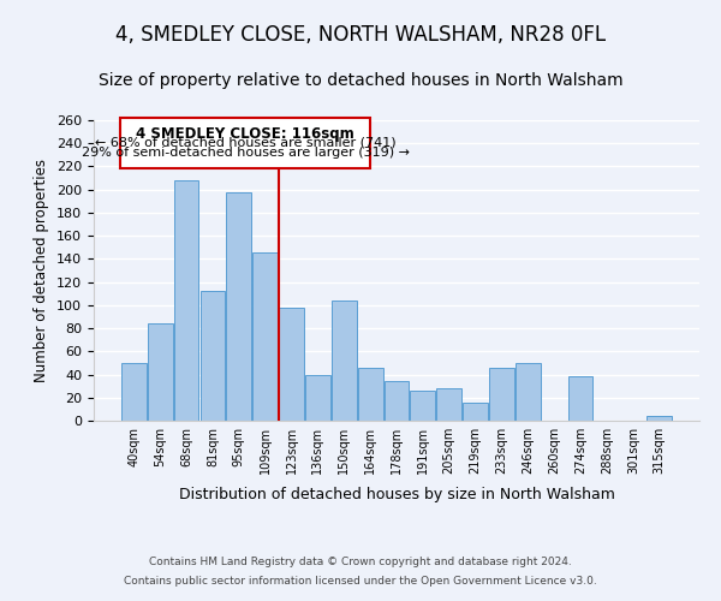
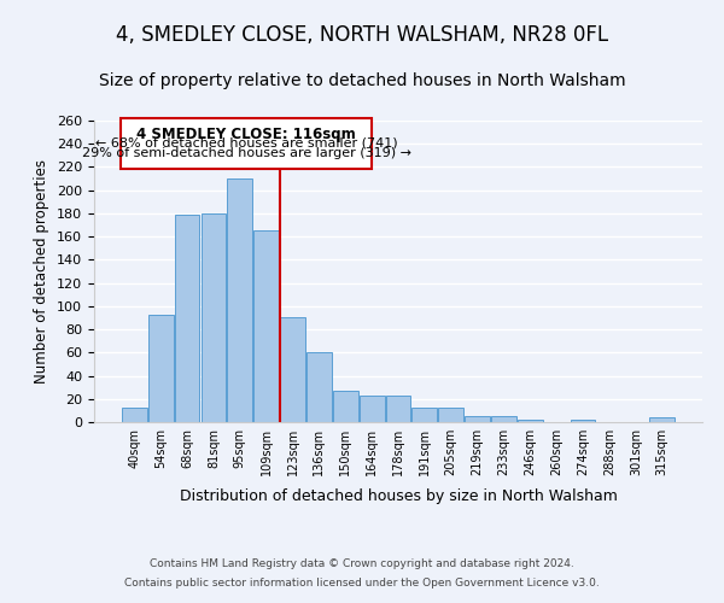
40sqm: 50 -> 13
54sqm: 84 -> 93
68sqm: 208 -> 179
81sqm: 112 -> 180
95sqm: 198 -> 210
109sqm: 146 -> 165
123sqm: 98 -> 90
136sqm: 40 -> 60
150sqm: 104 -> 27
164sqm: 46 -> 23
178sqm: 34 -> 23
191sqm: 26 -> 13
205sqm: 28 -> 13
219sqm: 16 -> 5
233sqm: 46 -> 5
246sqm: 50 -> 2
274sqm: 38 -> 2
